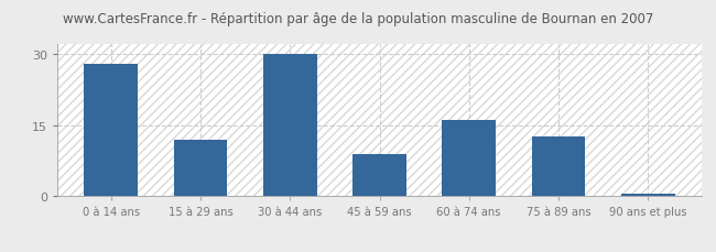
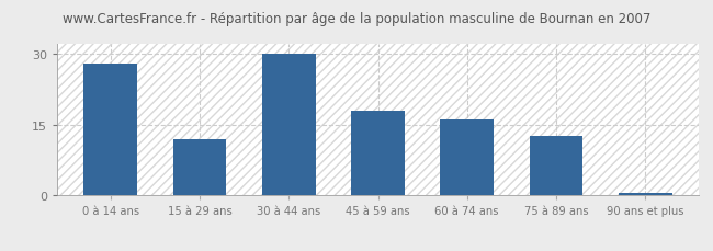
45 à 59 ans: 9.0 -> 18.0
